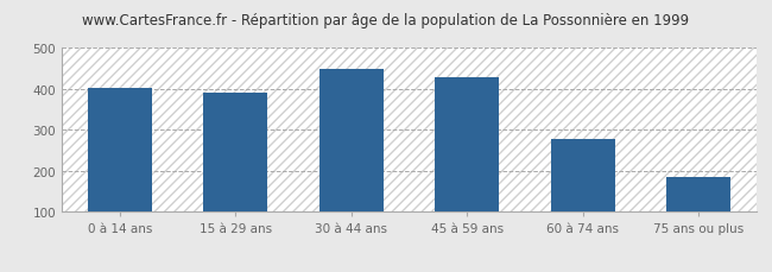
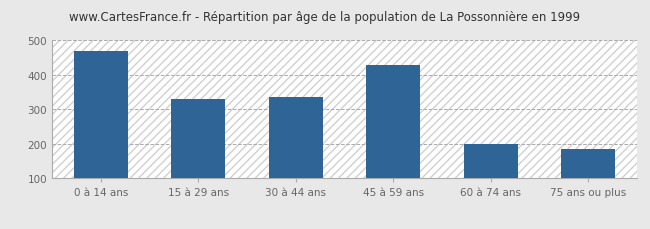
0 à 14 ans: 403 -> 470
15 à 29 ans: 390 -> 330
30 à 44 ans: 449 -> 335
60 à 74 ans: 277 -> 200
